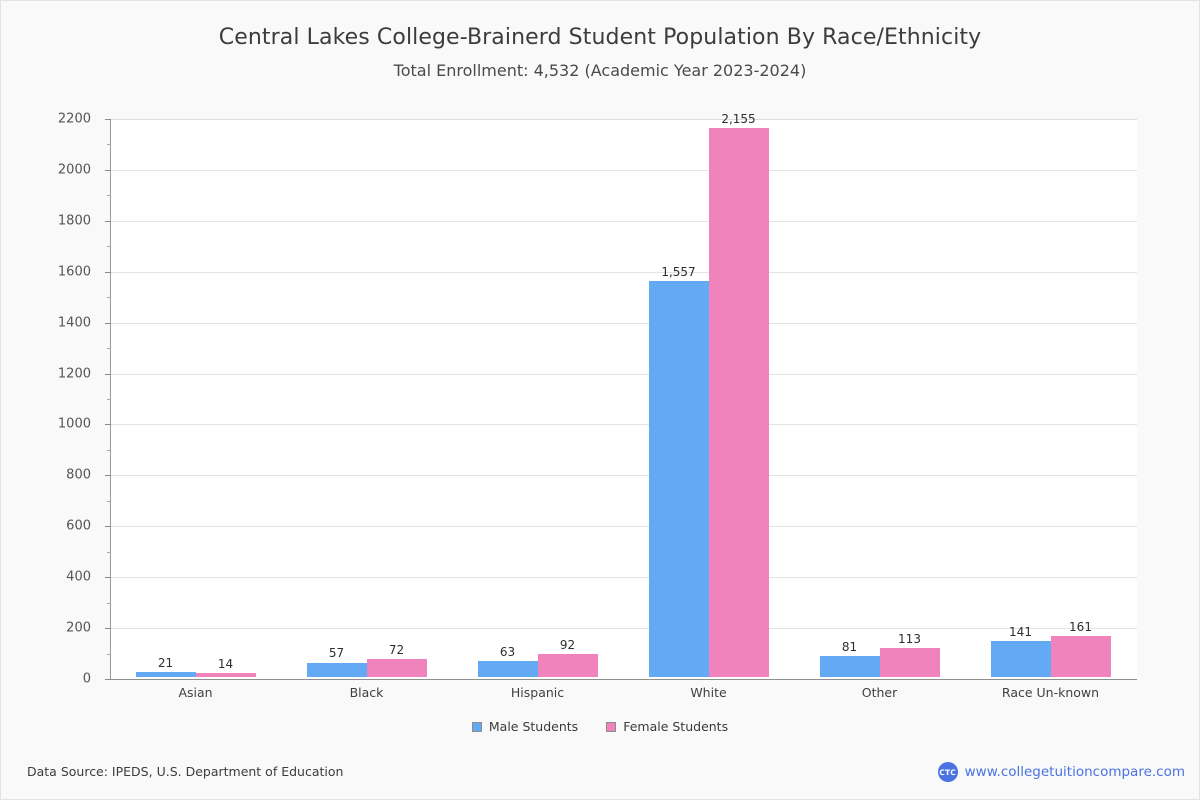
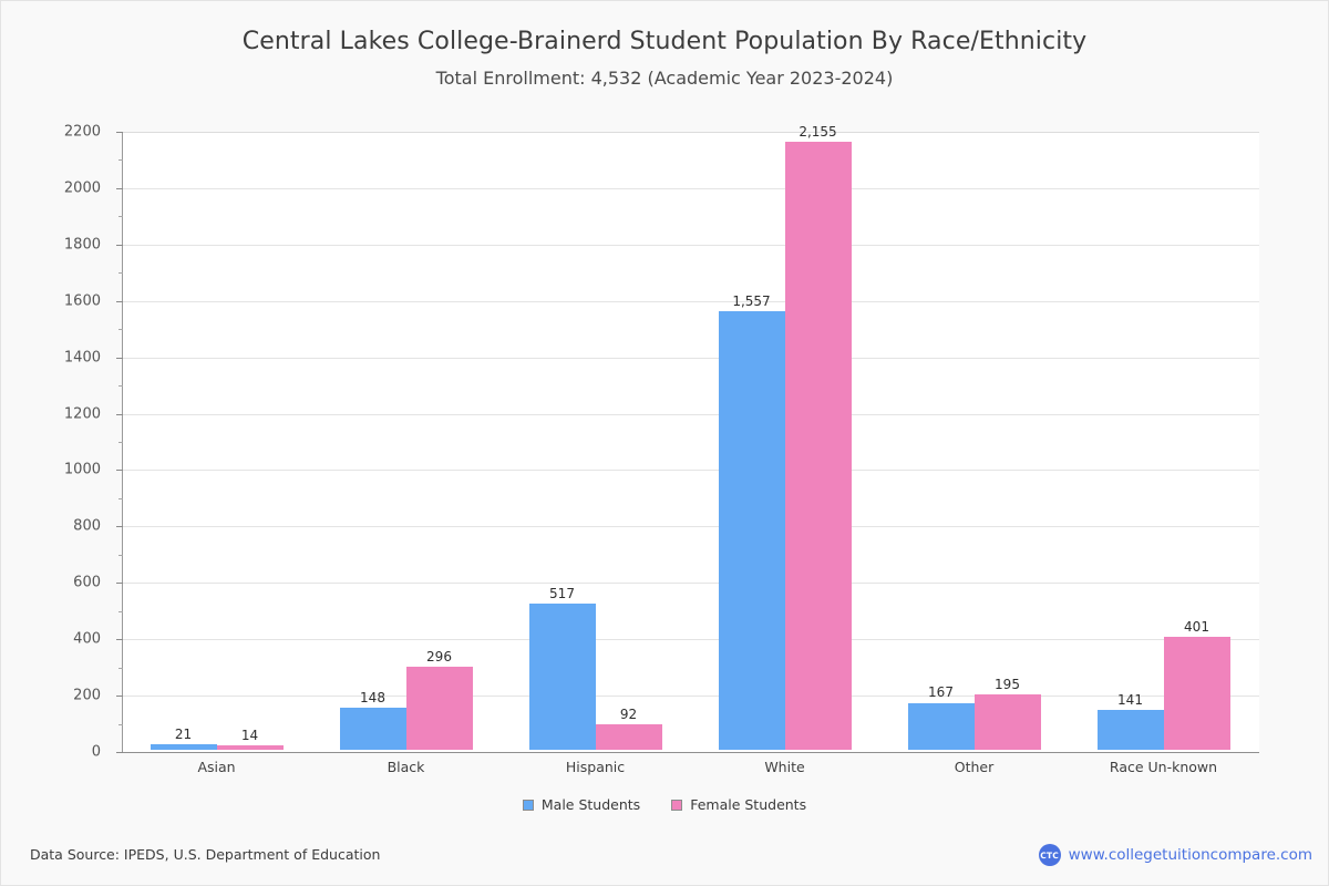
Male Students/Black: 57 -> 148
Female Students/Black: 72 -> 296
Male Students/Hispanic: 63 -> 517
Male Students/Other: 81 -> 167
Female Students/Other: 113 -> 195
Female Students/Race Un-known: 161 -> 401
